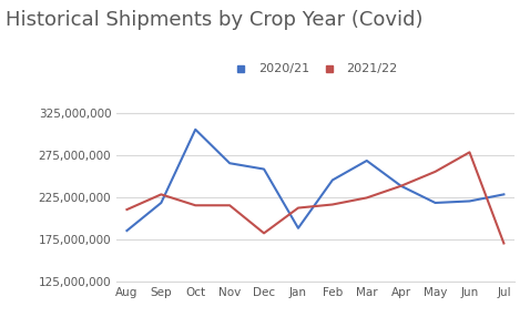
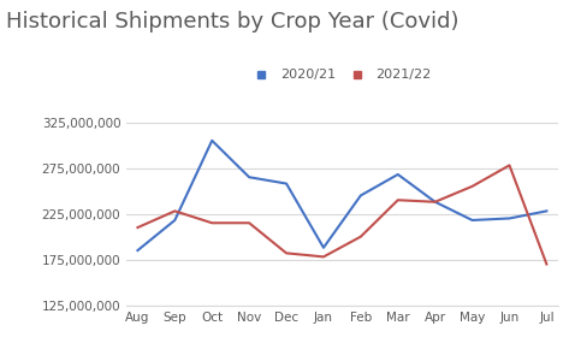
2021/22/Jan: 212,000,000 -> 178,000,000
2021/22/Feb: 216,000,000 -> 200,000,000
2021/22/Mar: 224,000,000 -> 240,000,000
